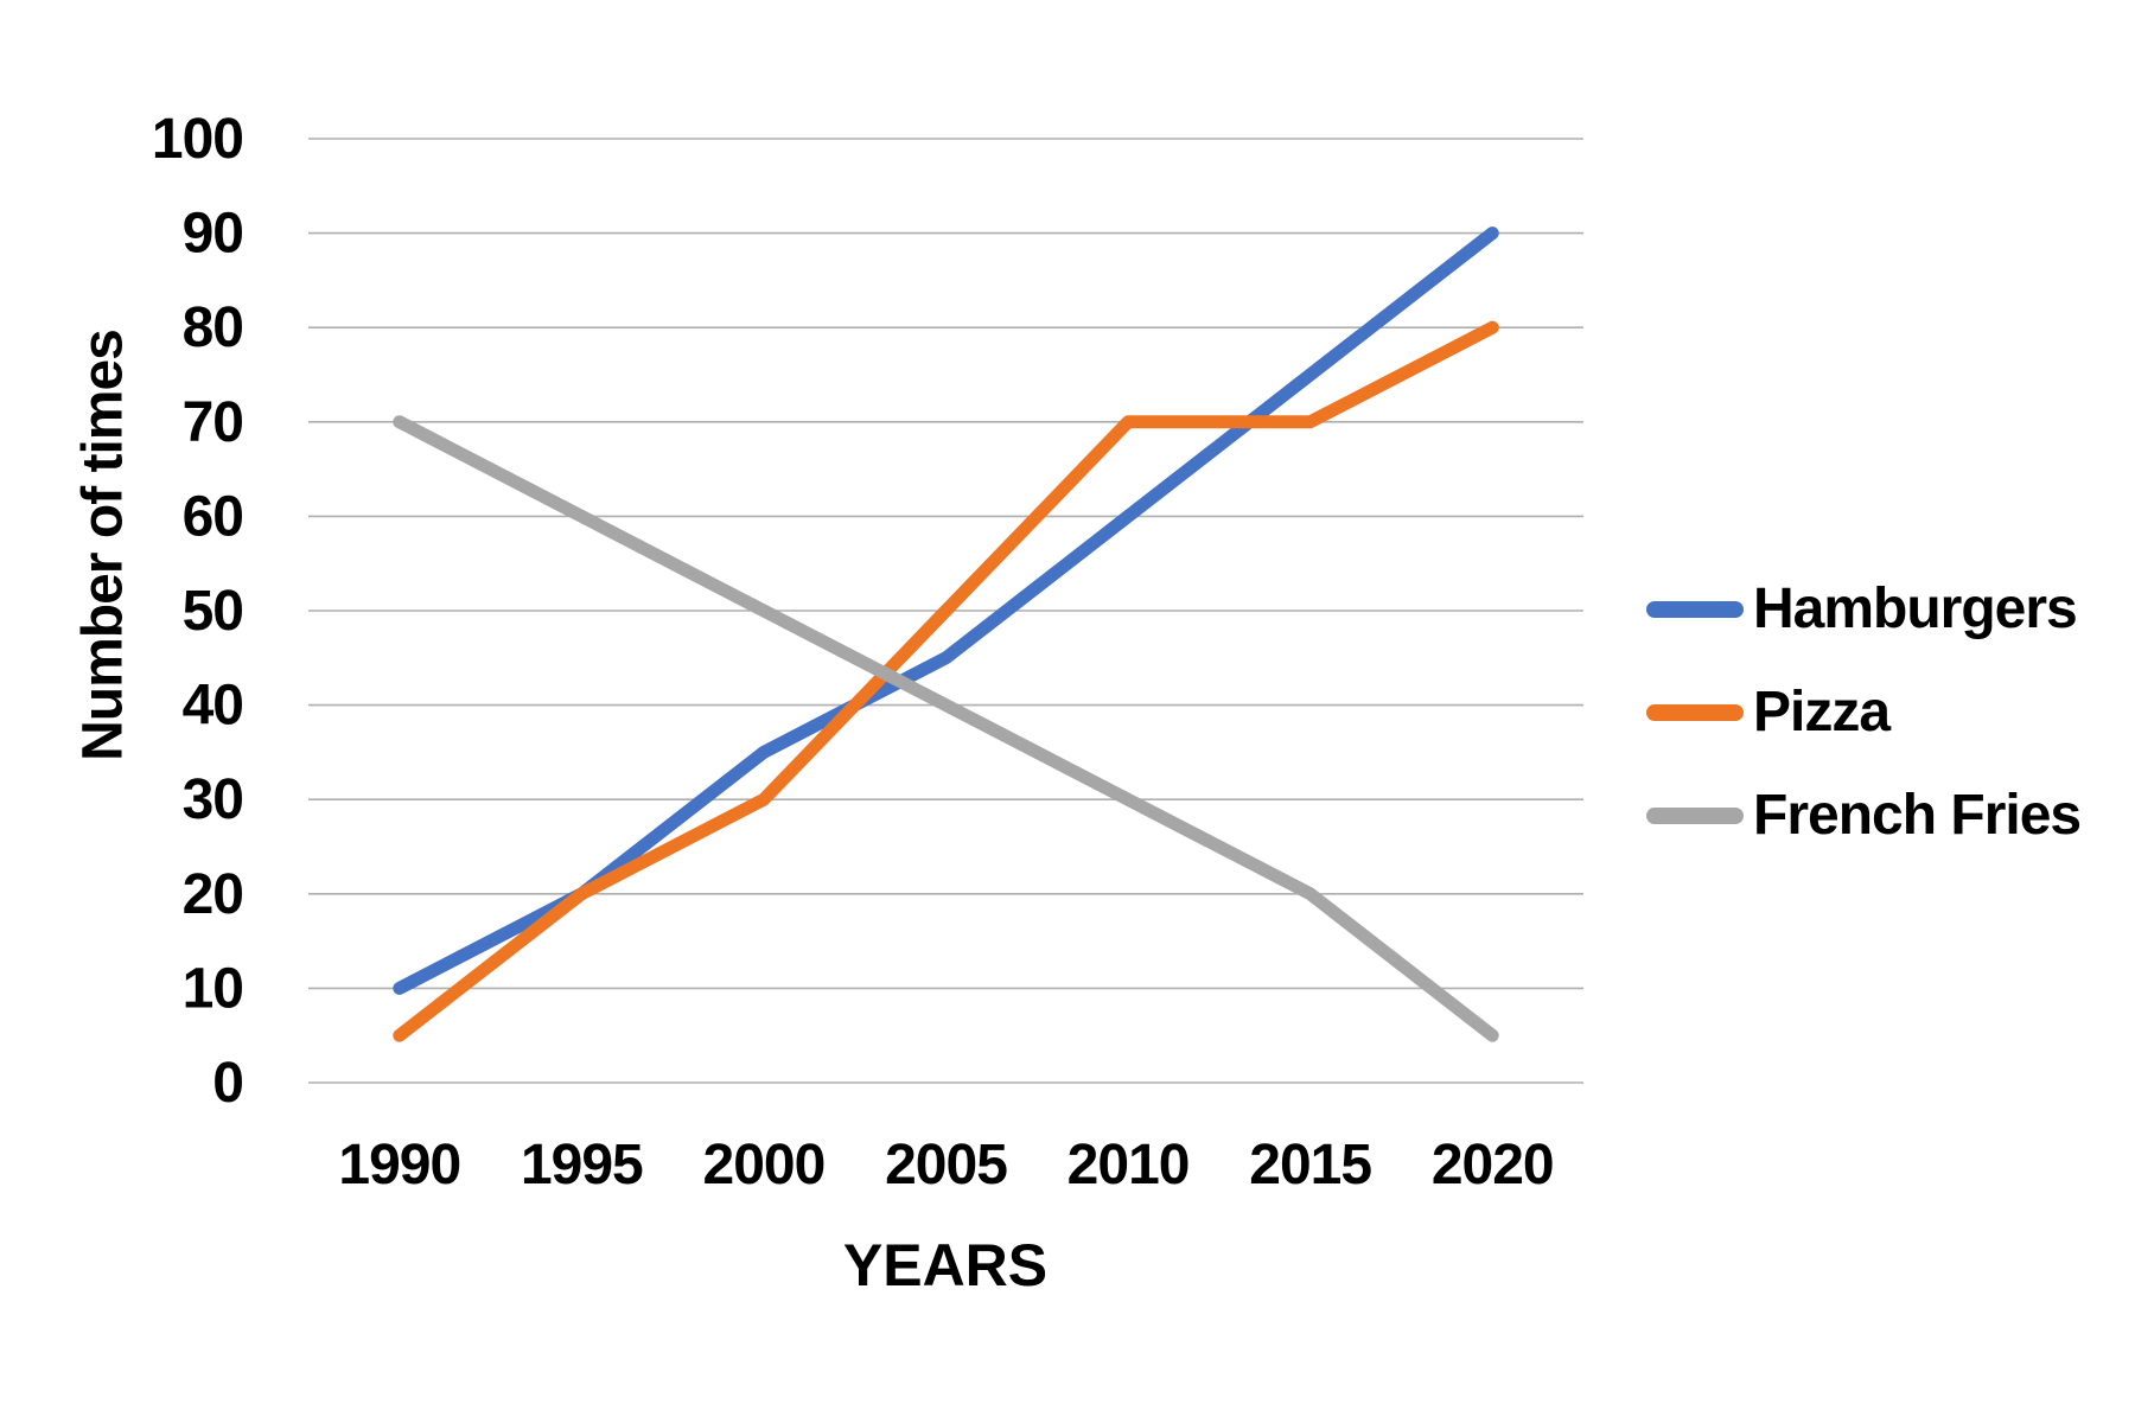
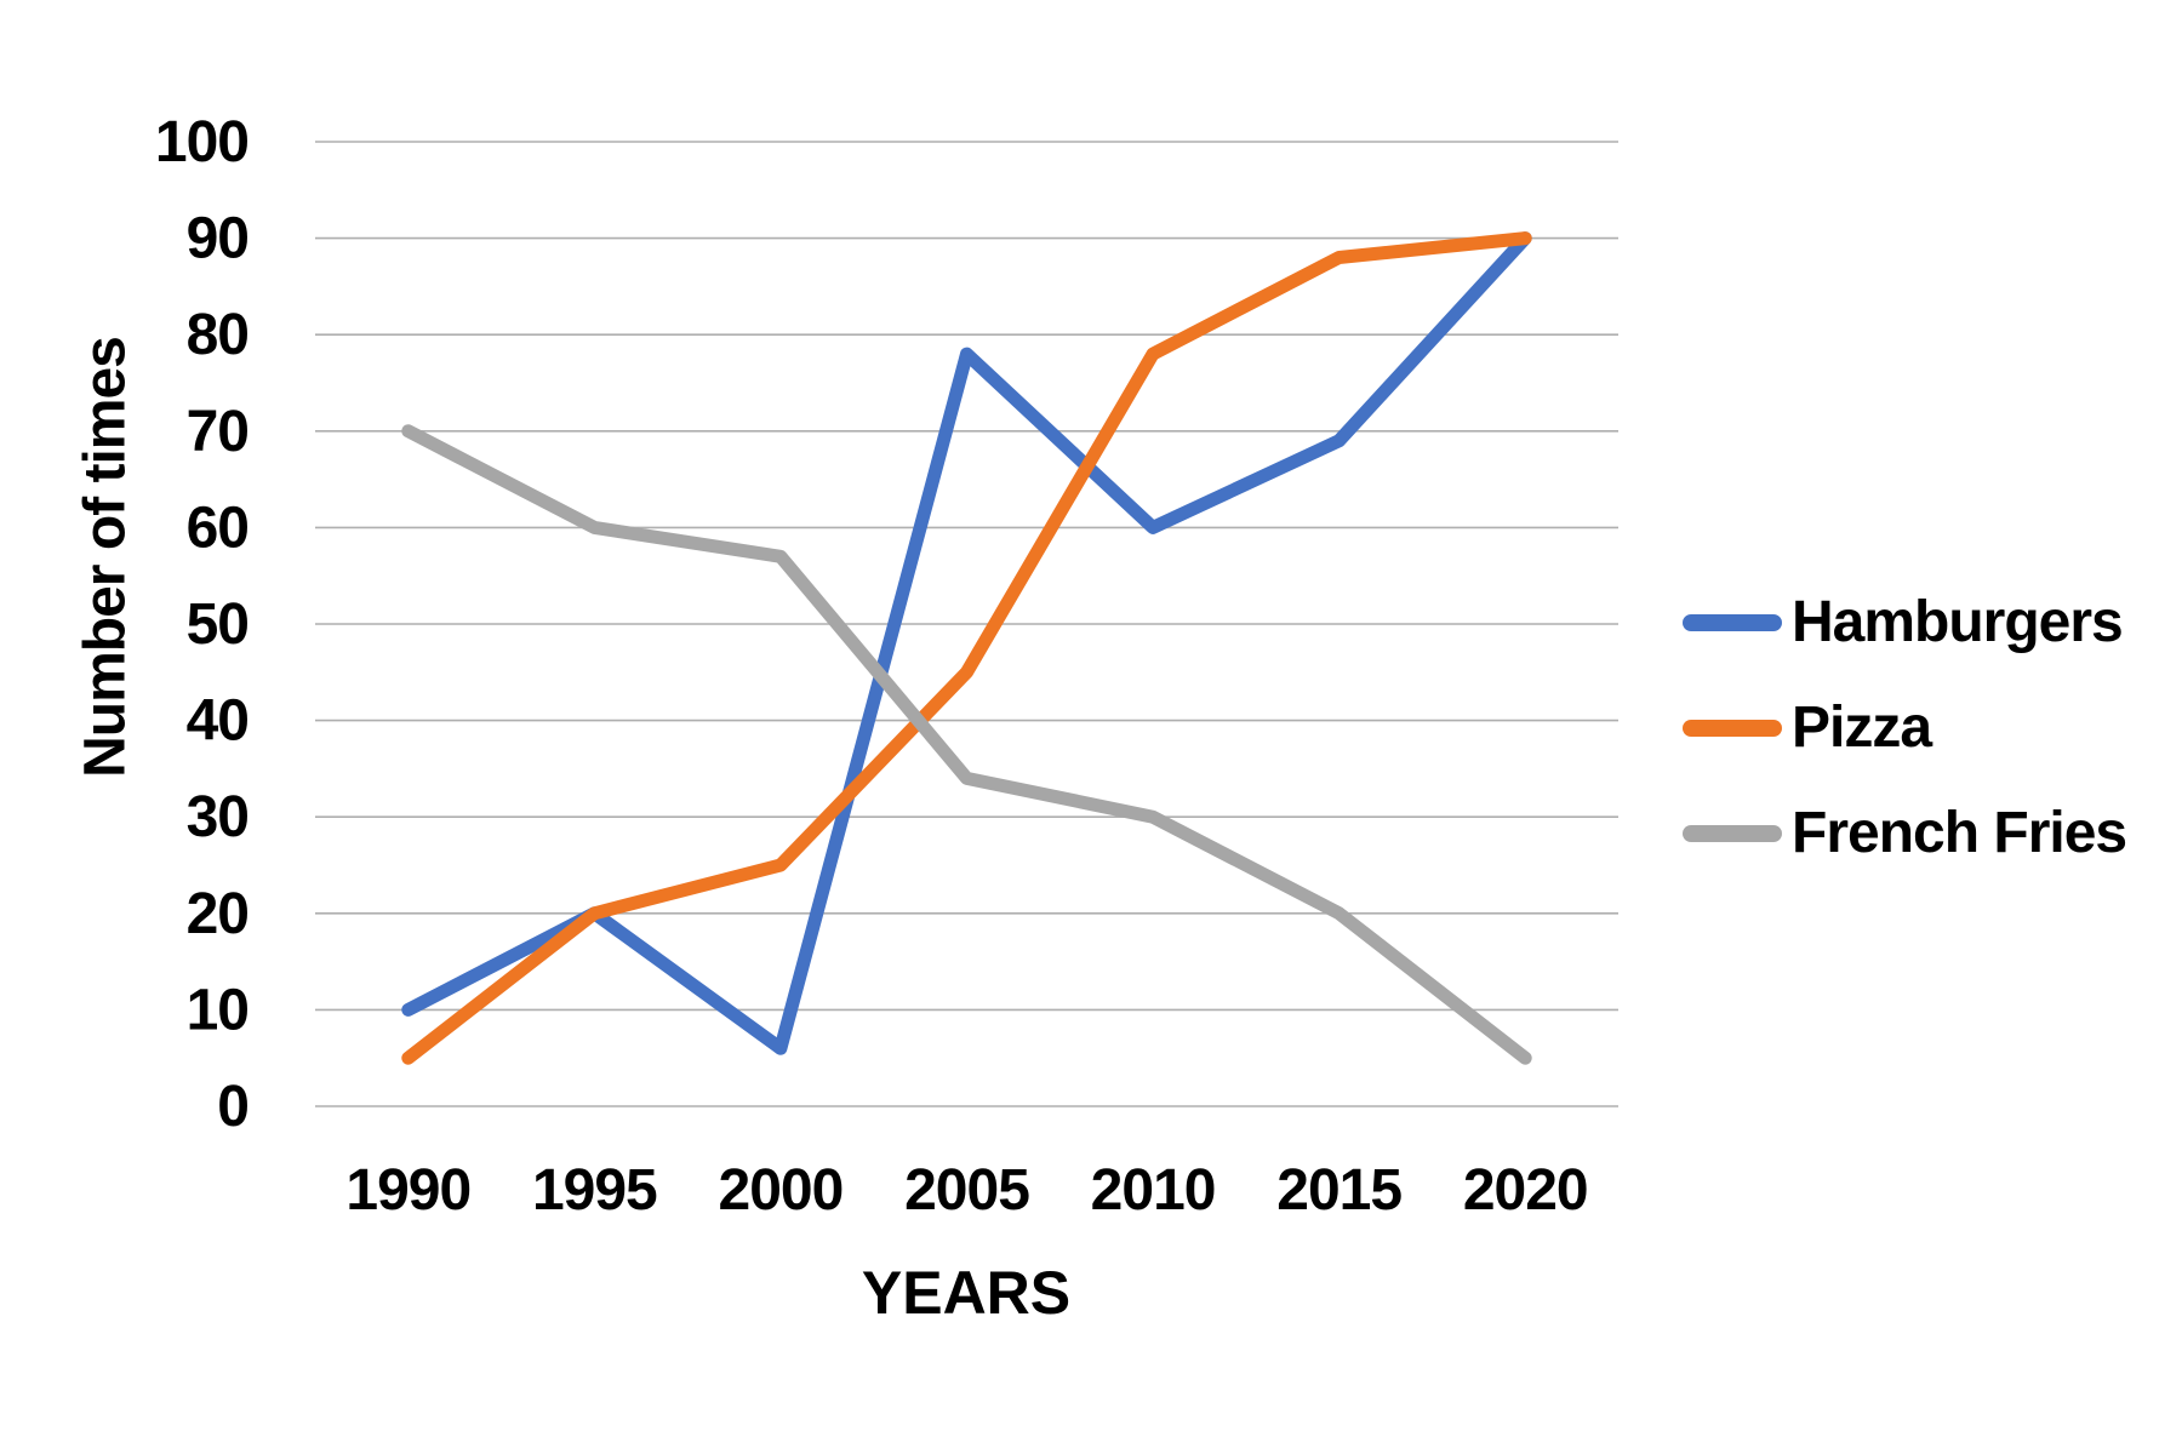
Hamburgers/2000: 35 -> 6
Pizza/2000: 30 -> 25
French Fries/2000: 50 -> 57
Hamburgers/2005: 45 -> 78
Pizza/2005: 50 -> 45
French Fries/2005: 40 -> 34
Pizza/2010: 70 -> 78
Hamburgers/2015: 75 -> 69
Pizza/2015: 70 -> 88
Pizza/2020: 80 -> 90
